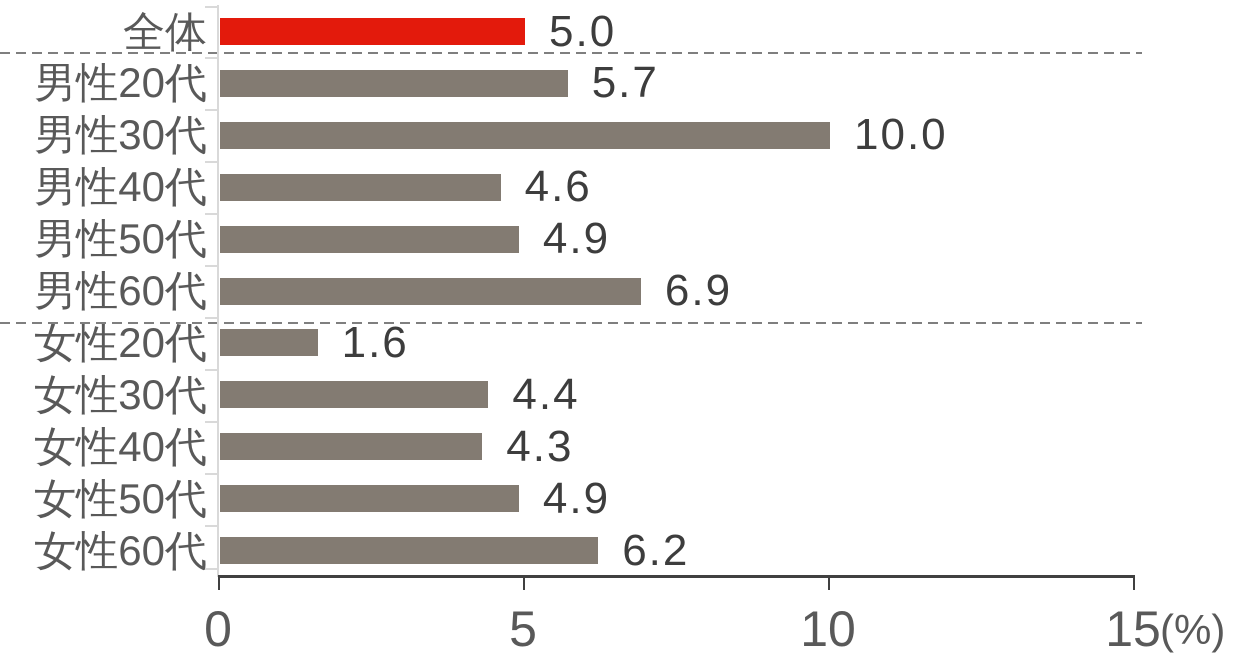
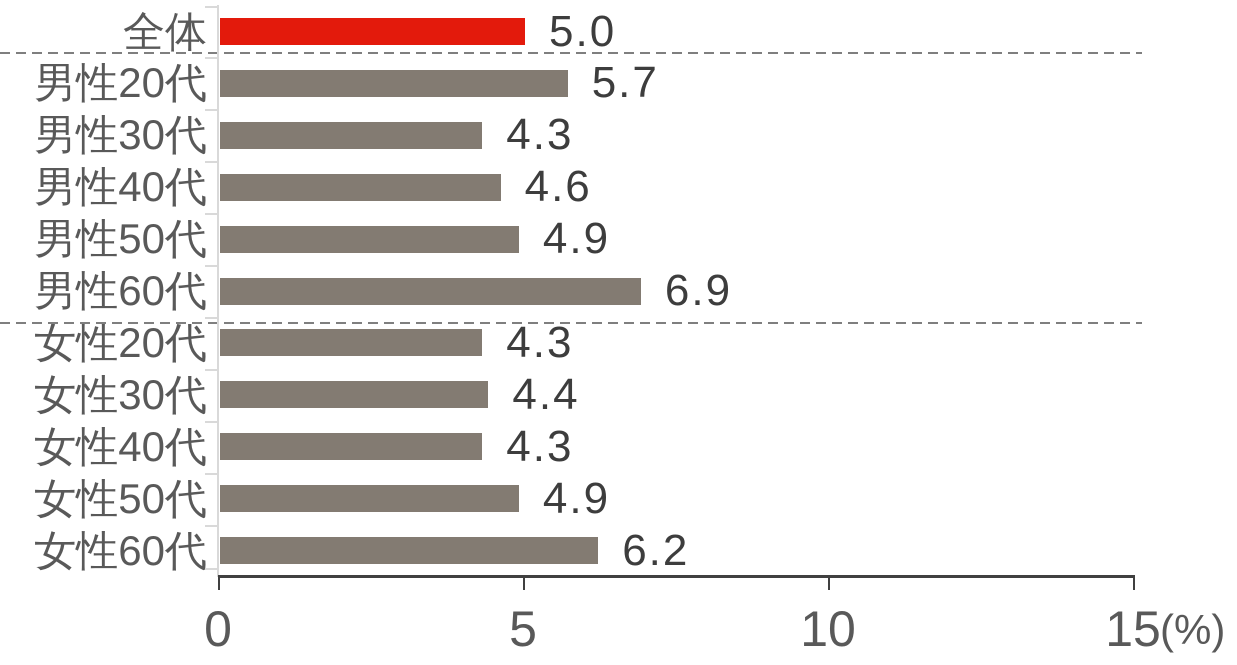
男性30代: 10.0 -> 4.3
女性20代: 1.6 -> 4.3
